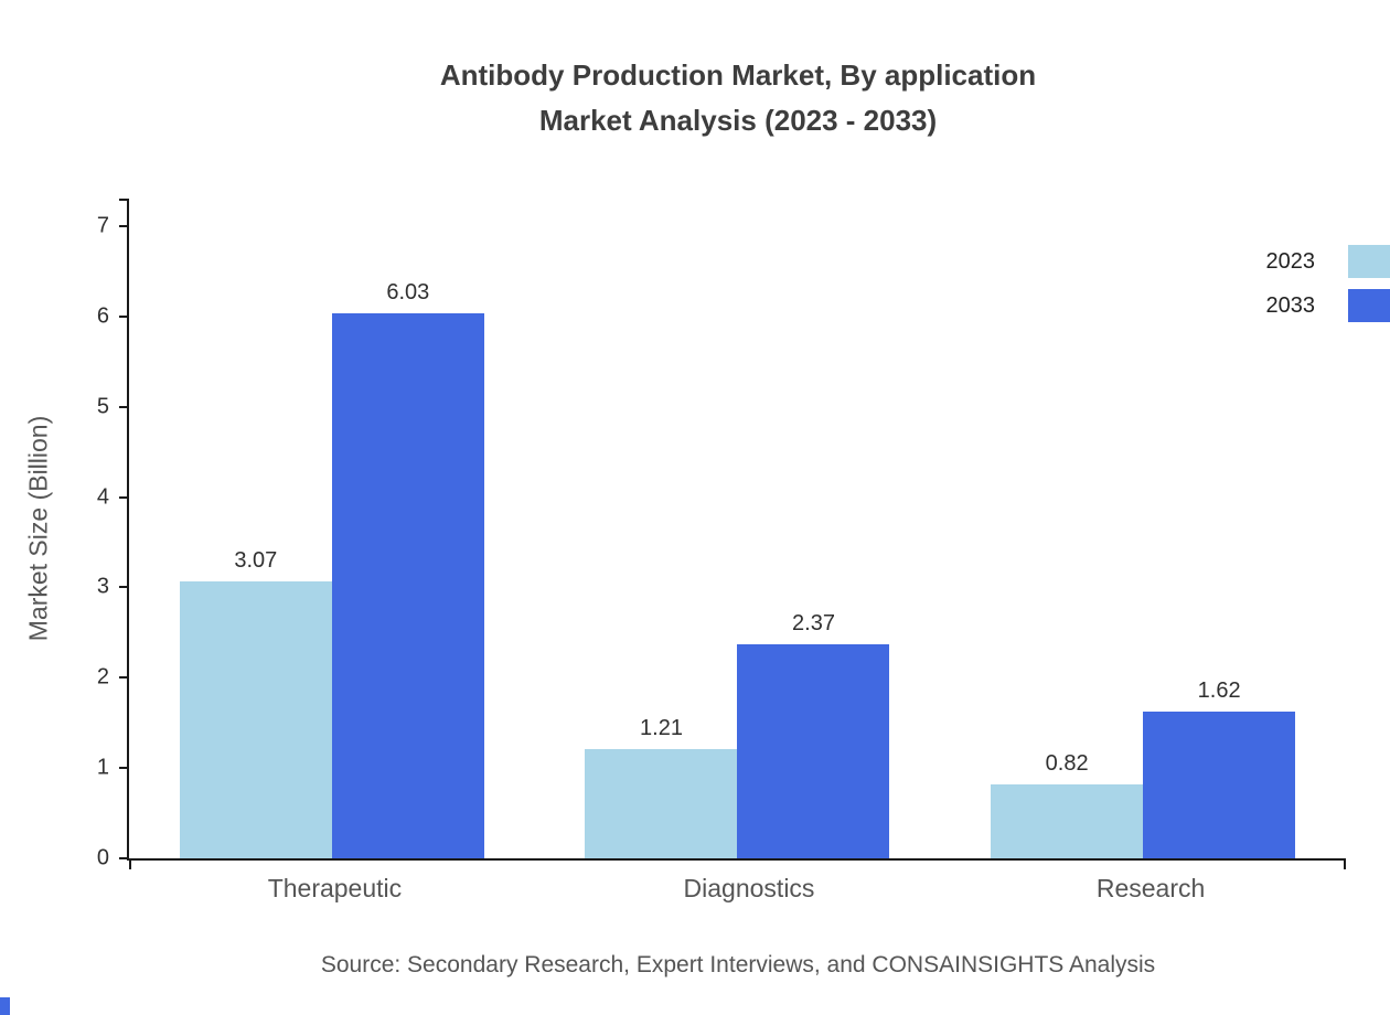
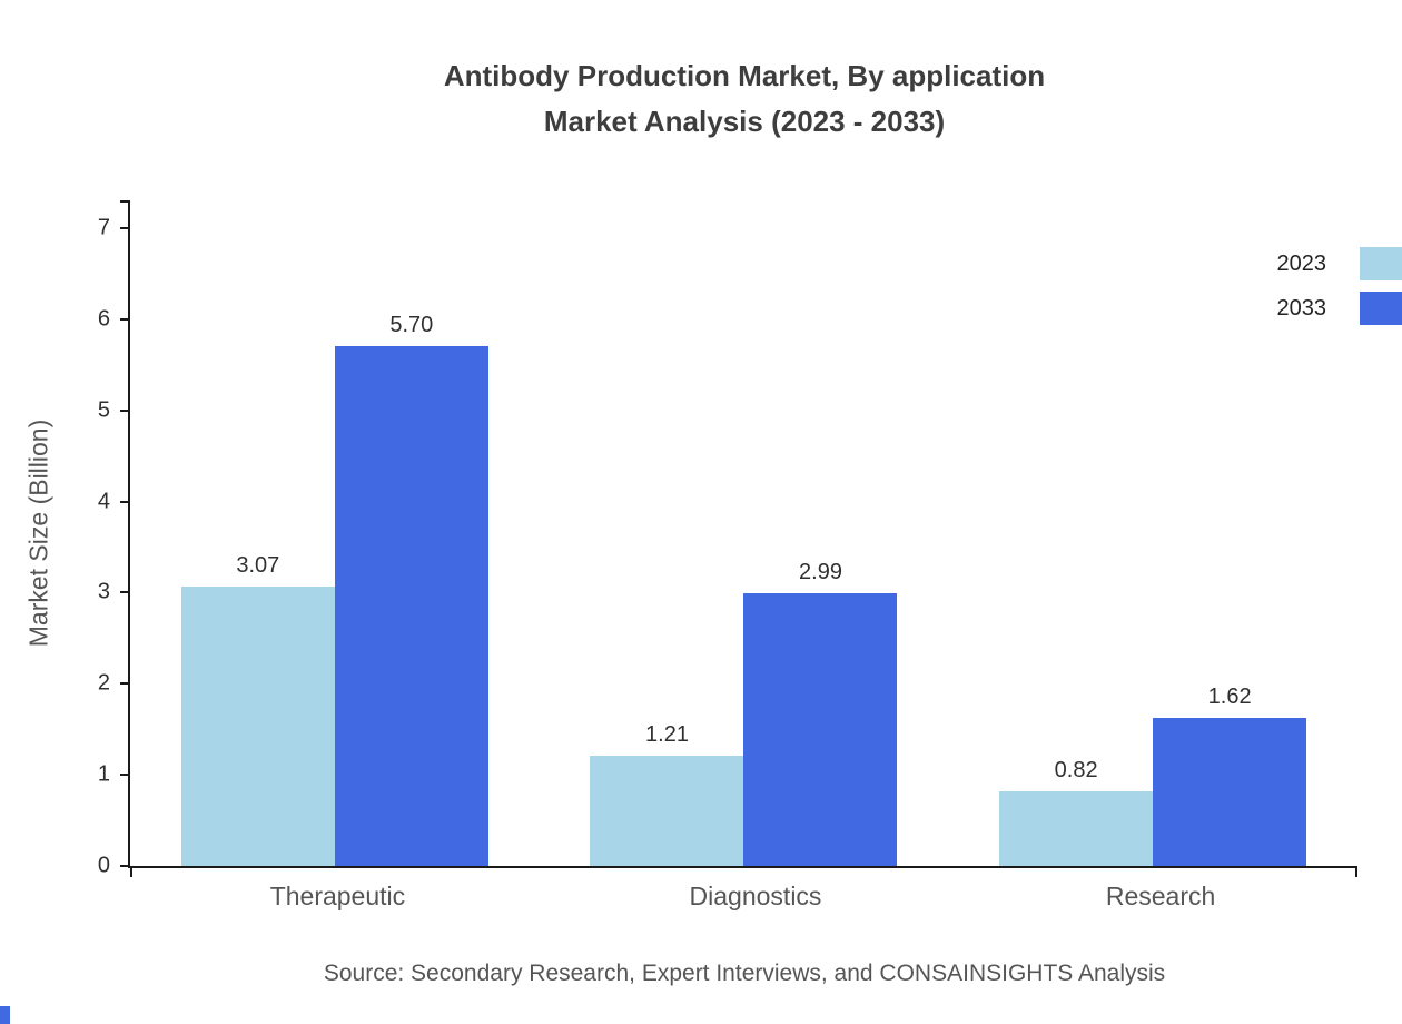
2033/Therapeutic: 6.03 -> 5.70
2033/Diagnostics: 2.37 -> 2.99
